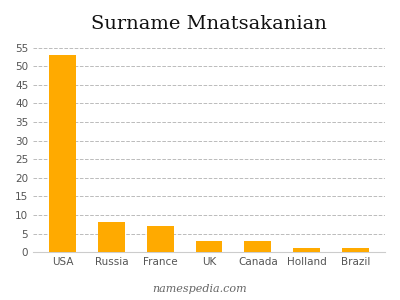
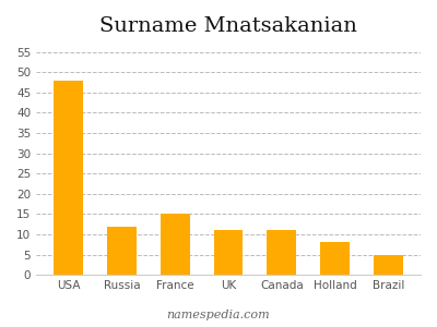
USA: 53 -> 48
Russia: 8 -> 12
France: 7 -> 15
UK: 3 -> 11
Canada: 3 -> 11
Holland: 1 -> 8
Brazil: 1 -> 5
